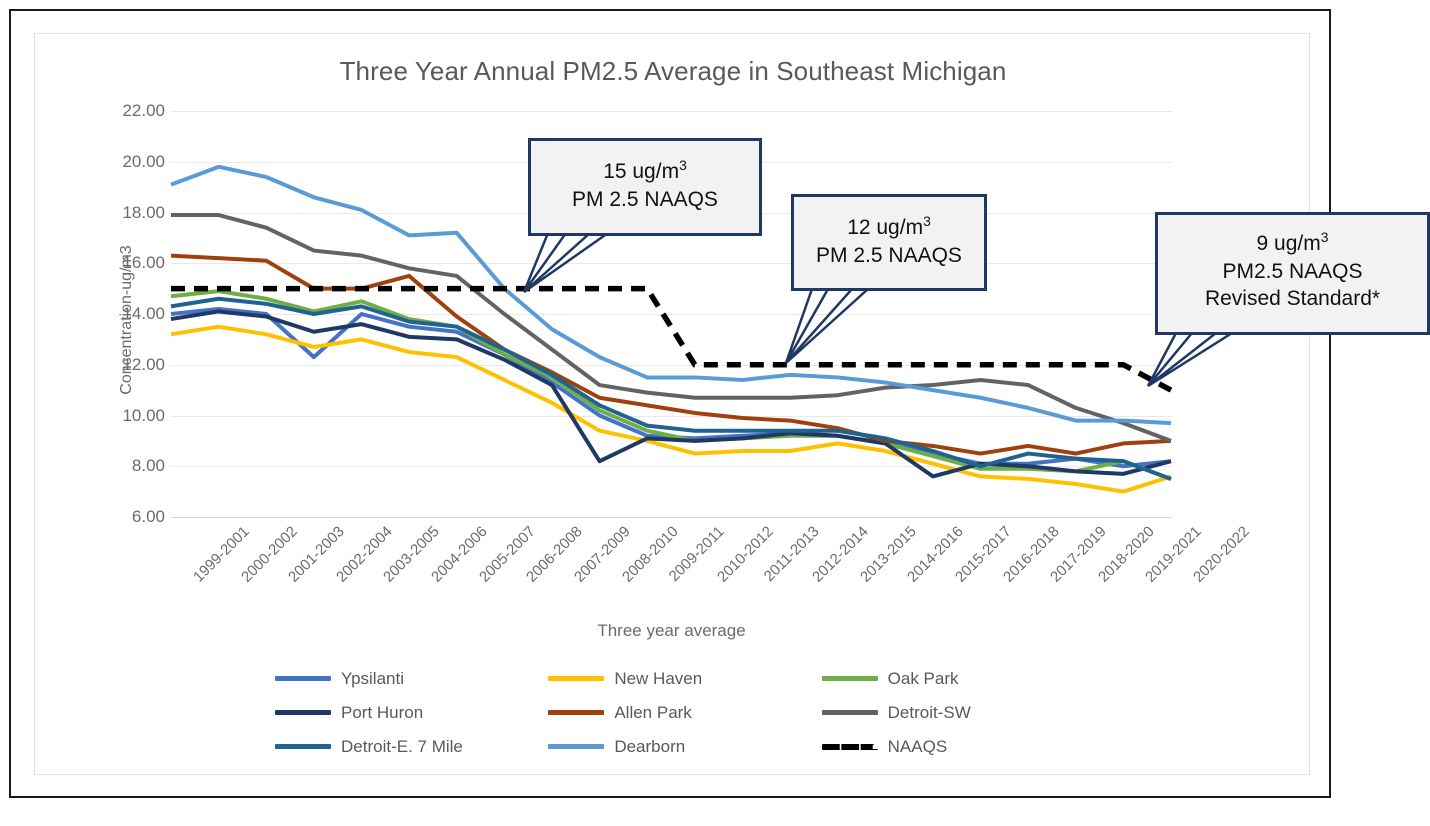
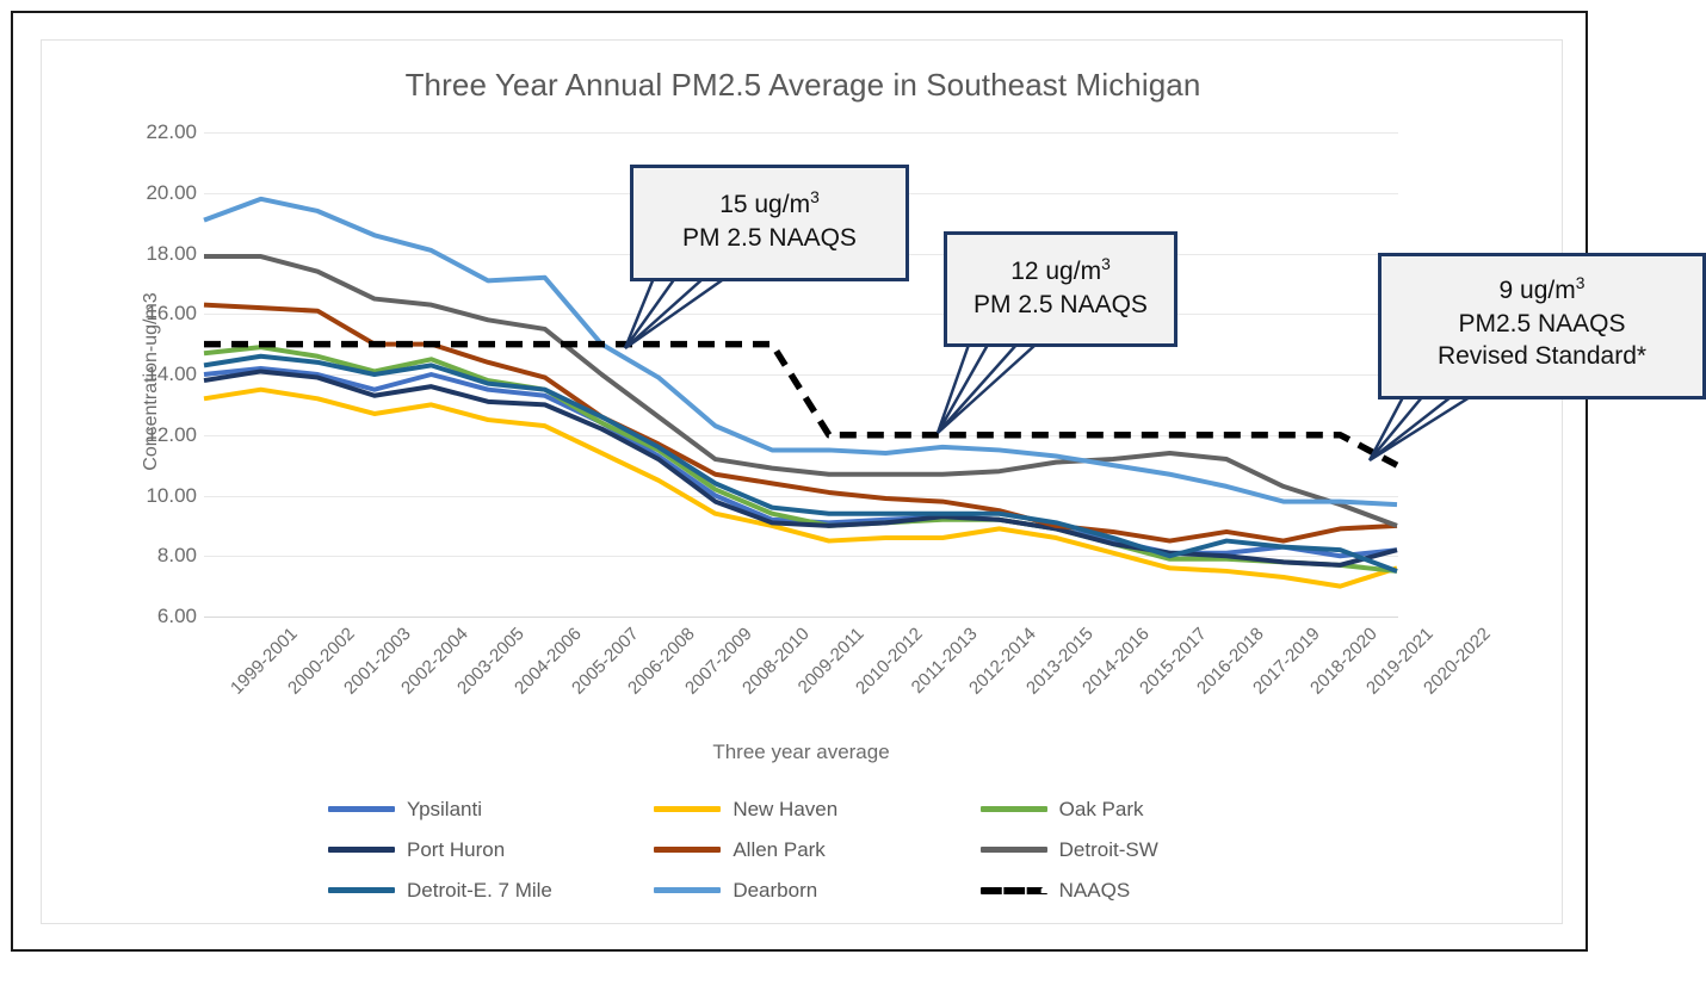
Ypsilanti/2002-2004: 12.3 -> 13.5
Allen Park/2004-2006: 15.5 -> 14.4
Dearborn/2007-2009: 13.4 -> 13.9
Port Huron/2008-2010: 8.2 -> 9.8
Port Huron/2015-2017: 7.6 -> 8.4
Oak Park/2019-2021: 8.2 -> 7.7
